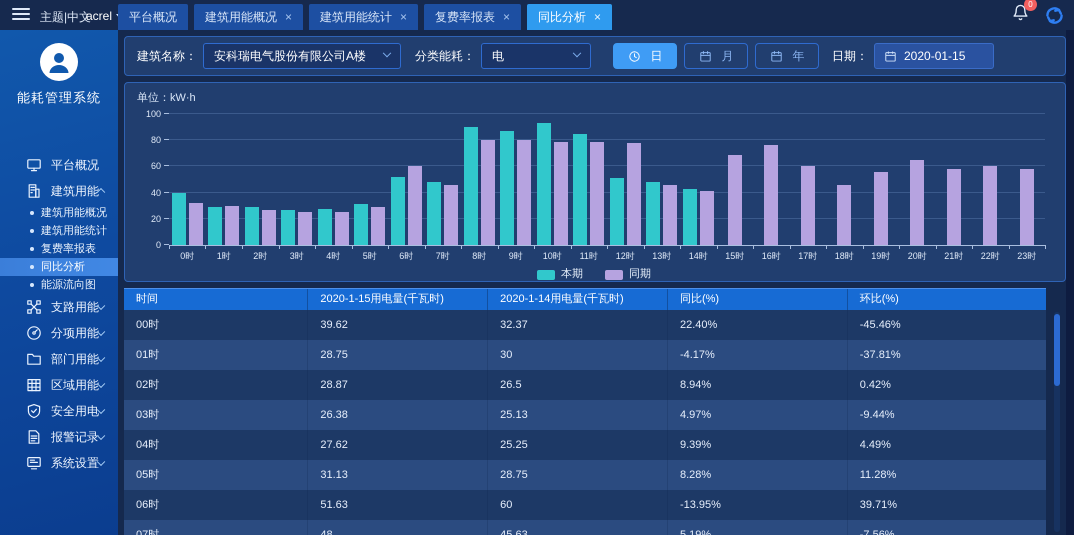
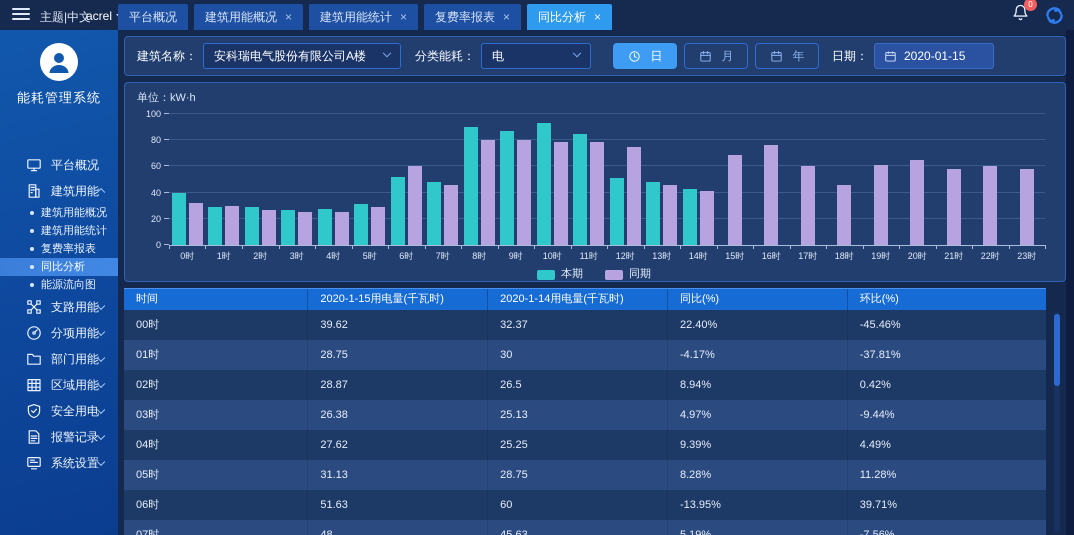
同期/12时: 78 -> 75
同期/19时: 56 -> 61
